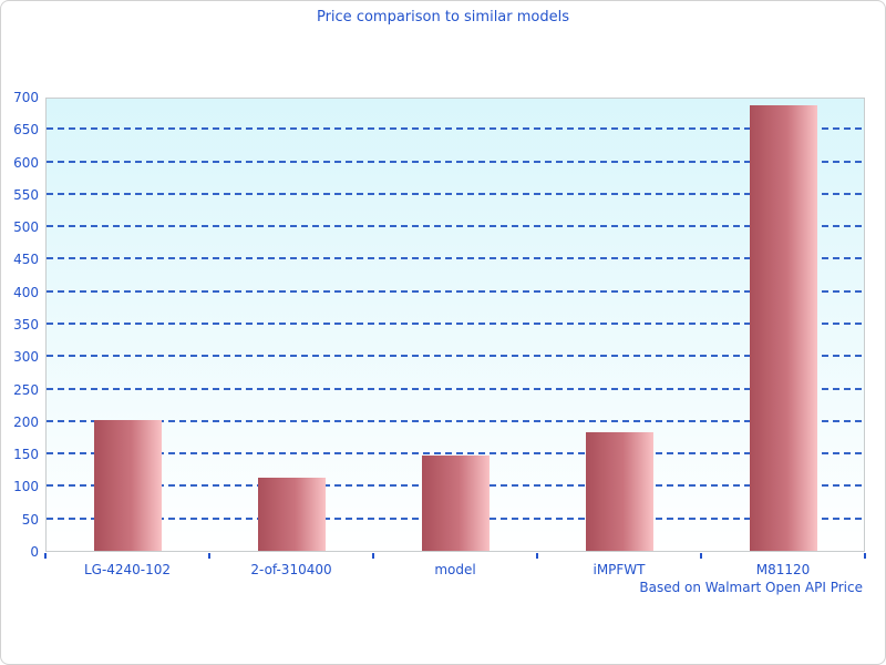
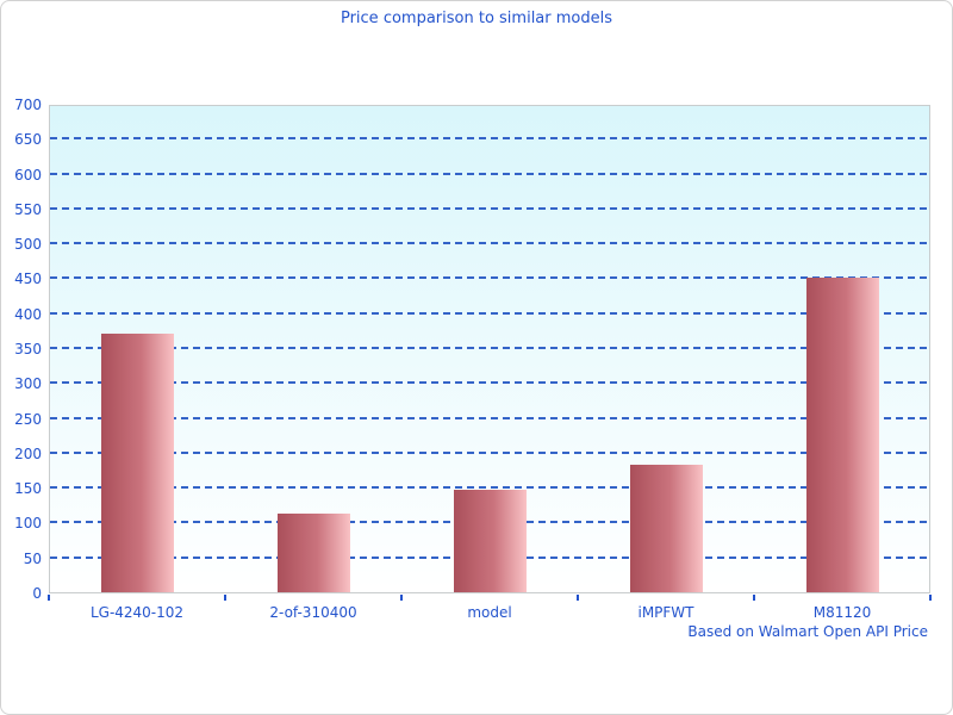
LG-4240-102: 200 -> 370
M81120: 690 -> 450
